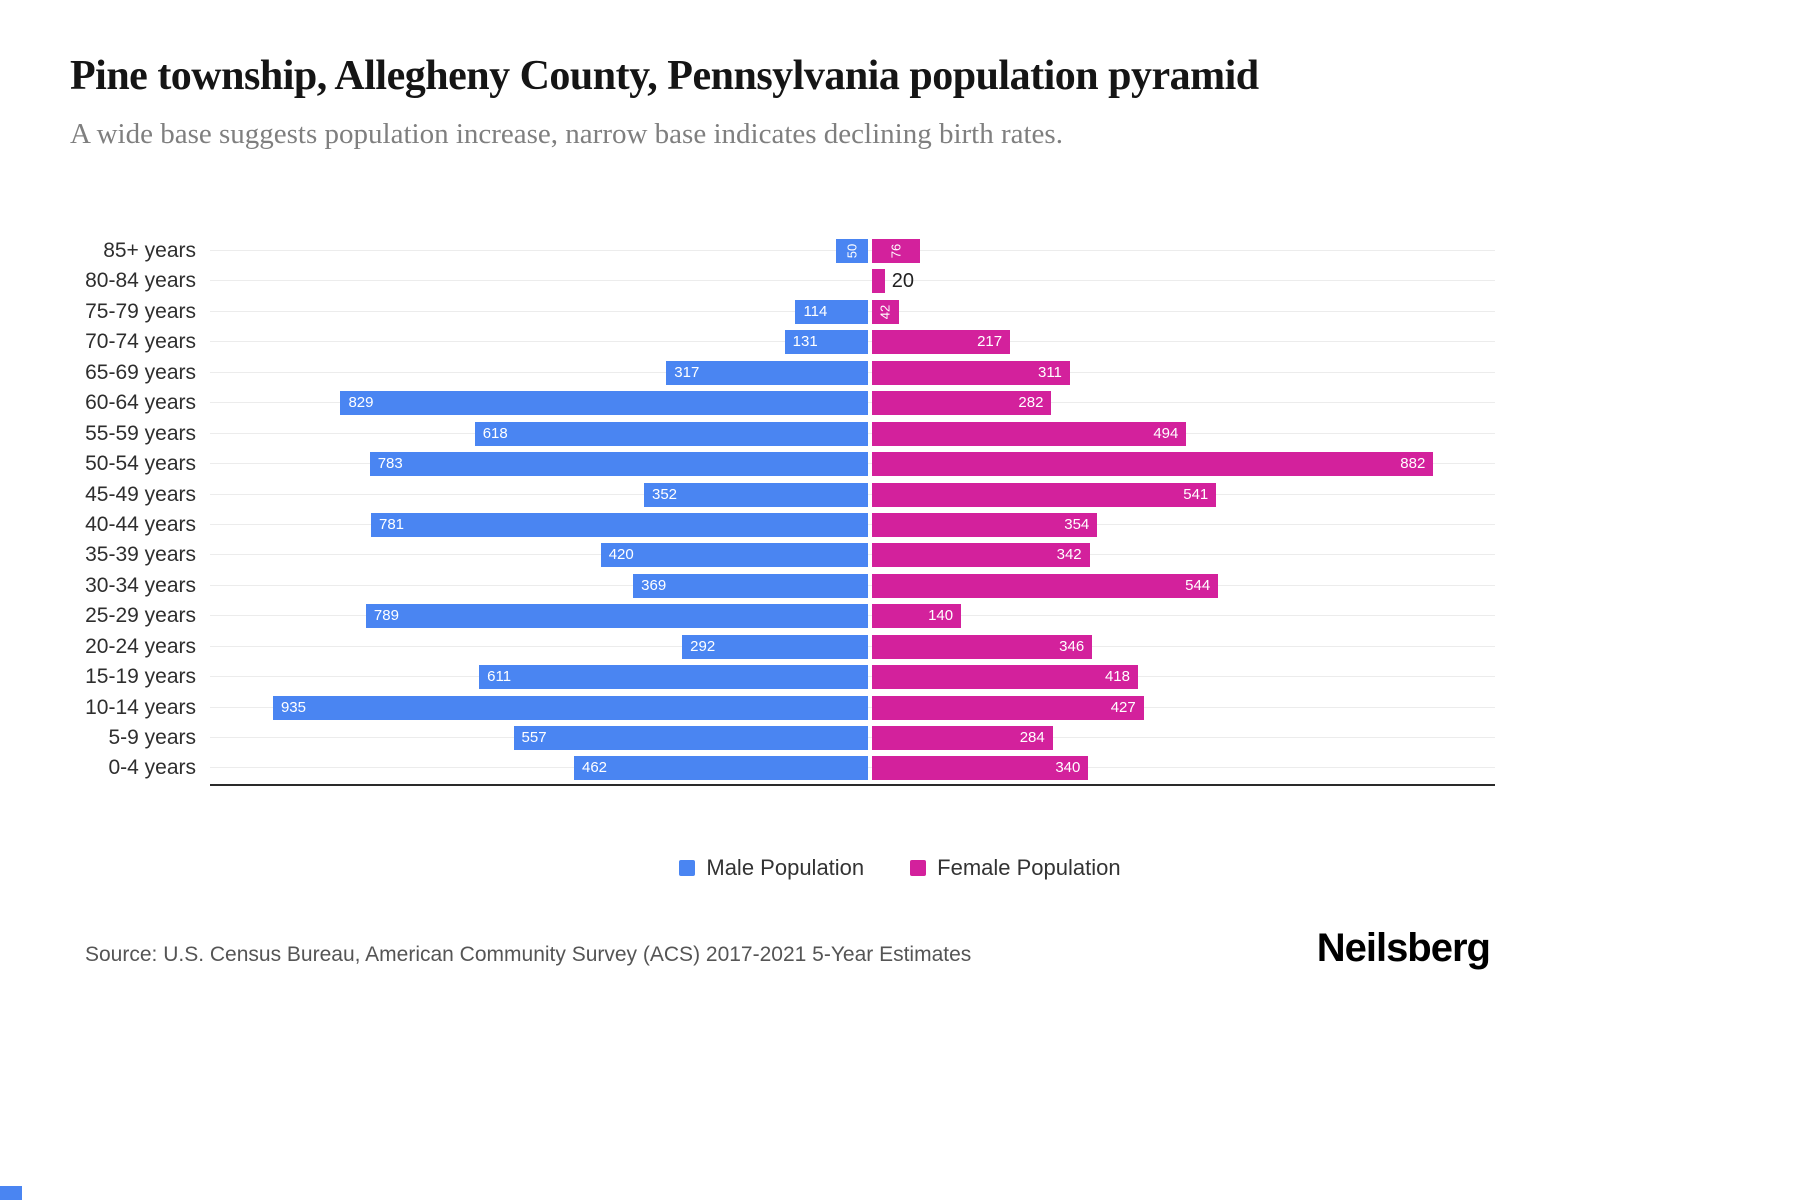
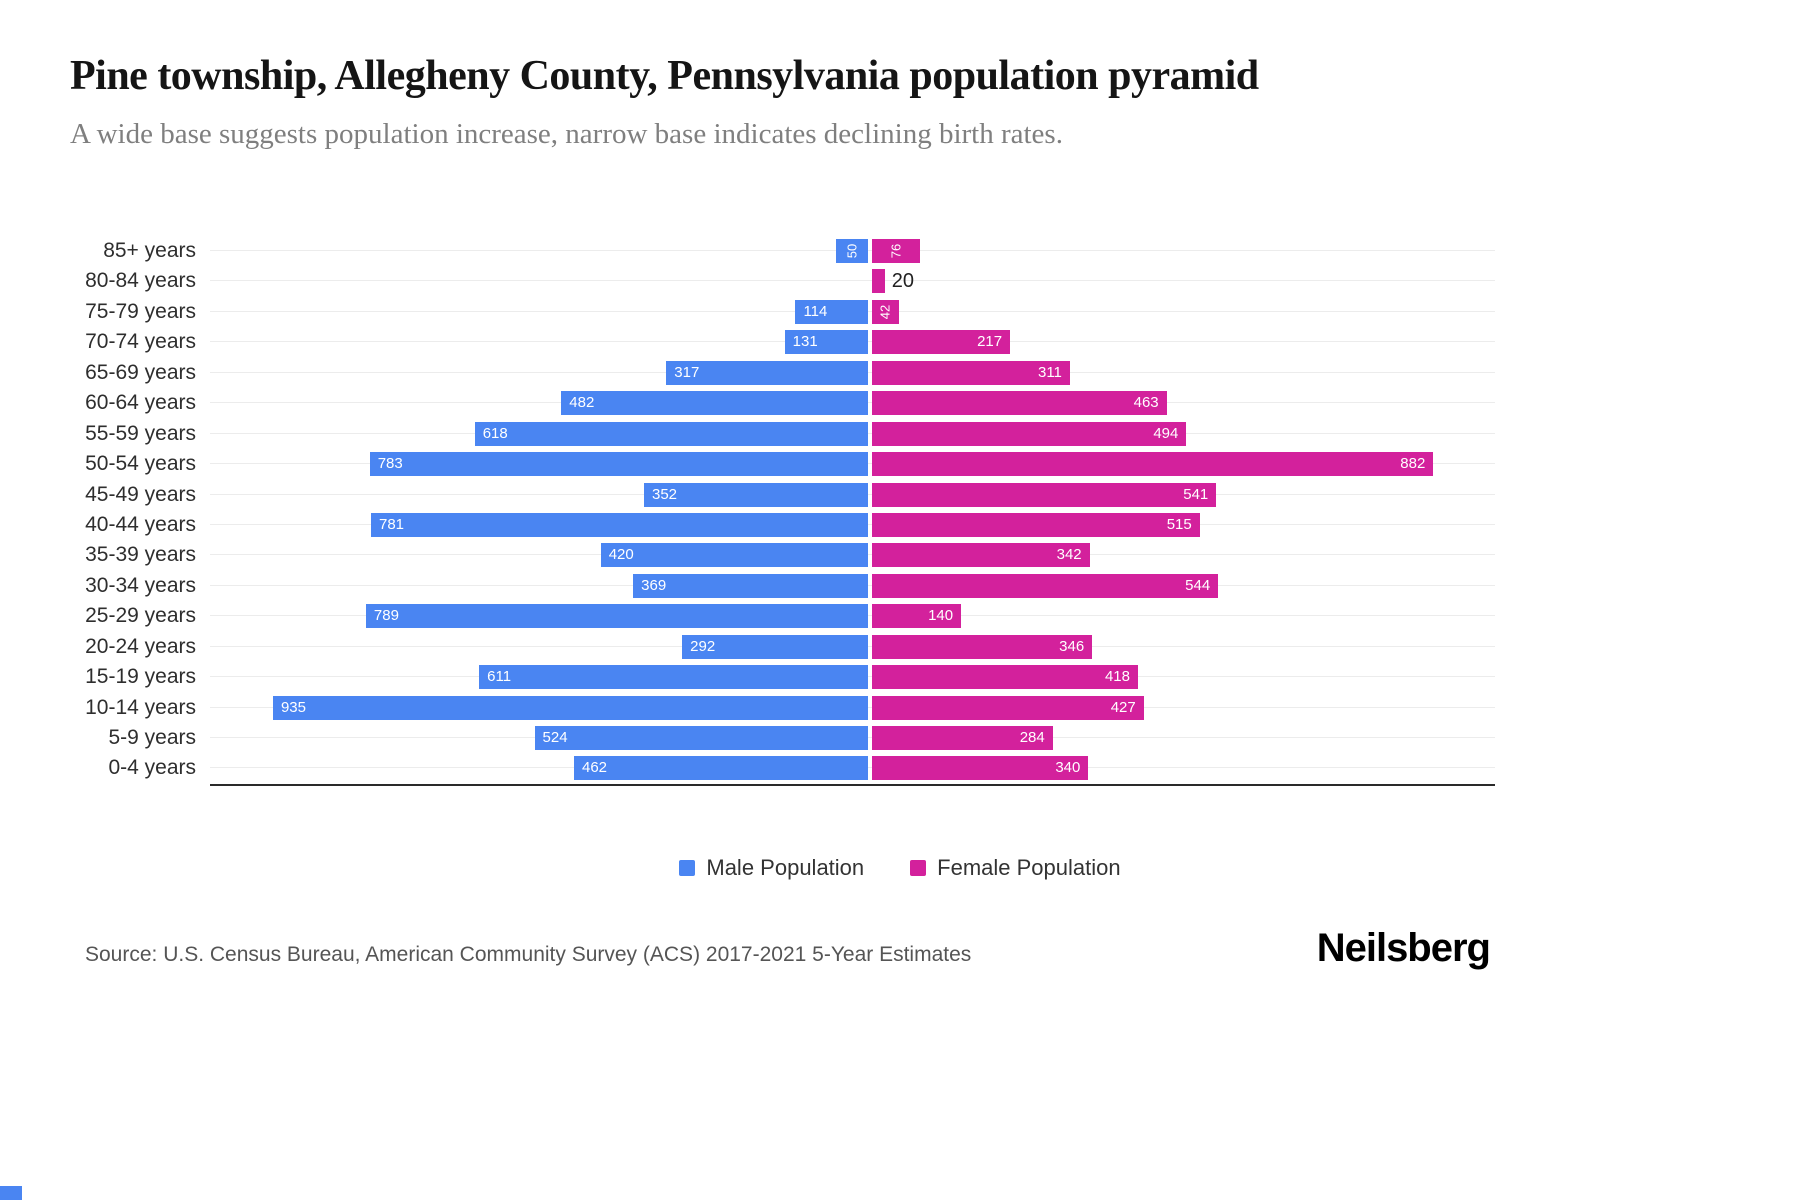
Male Population/60-64 years: 829 -> 482
Female Population/60-64 years: 282 -> 463
Female Population/40-44 years: 354 -> 515
Male Population/5-9 years: 557 -> 524
